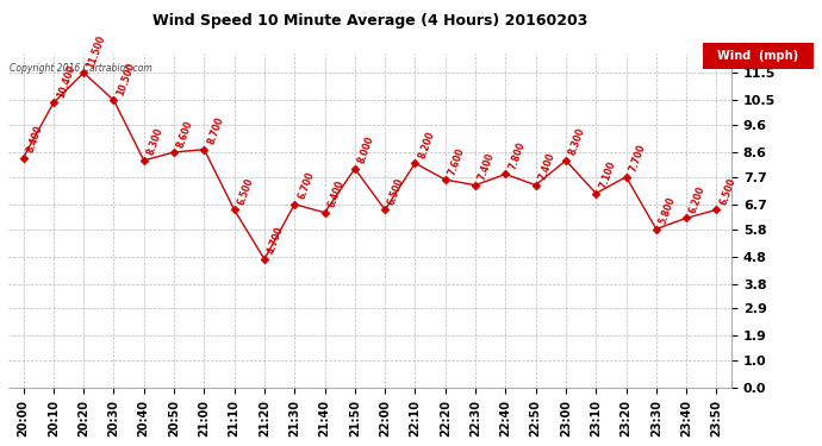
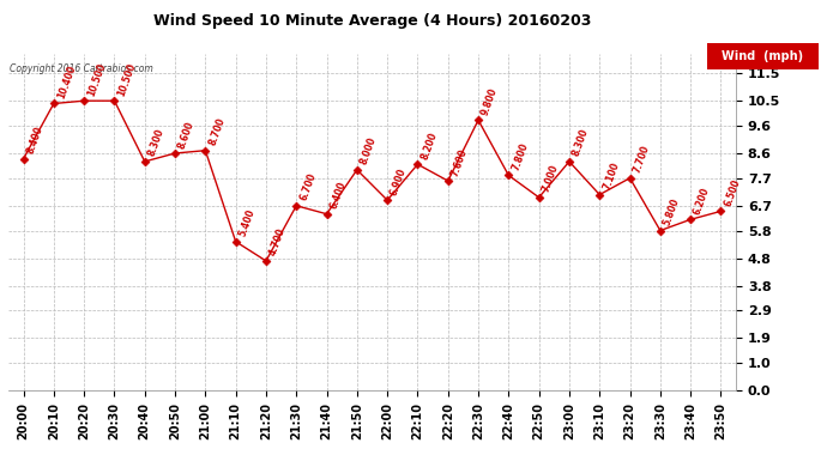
20:20: 11.5 -> 10.5
21:10: 6.500 -> 5.400
22:00: 6.500 -> 6.900
22:30: 7.400 -> 9.800
22:50: 7.400 -> 7.000
